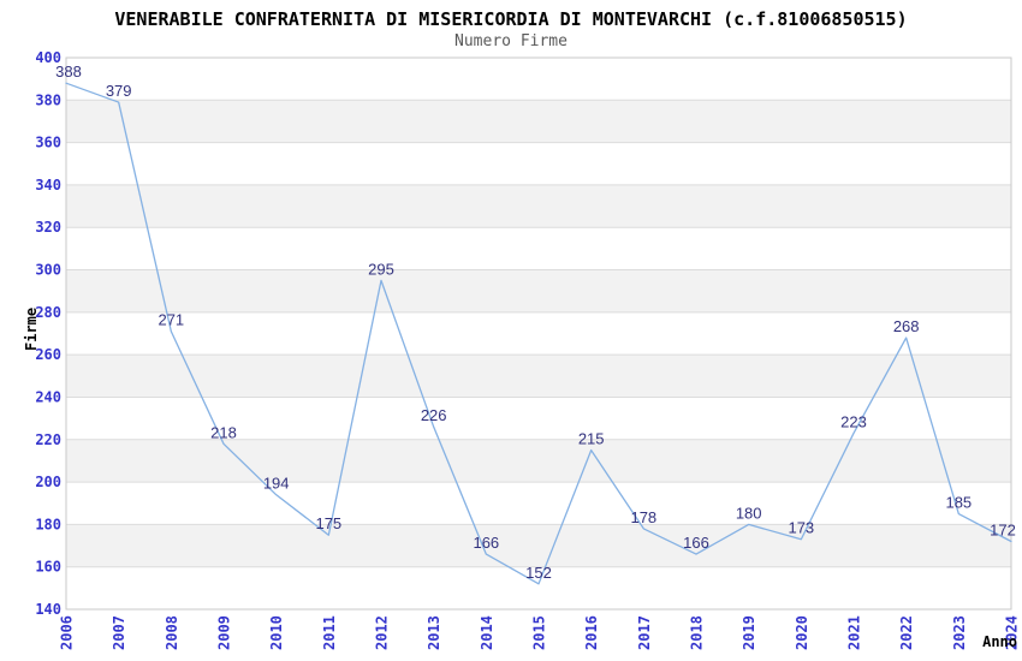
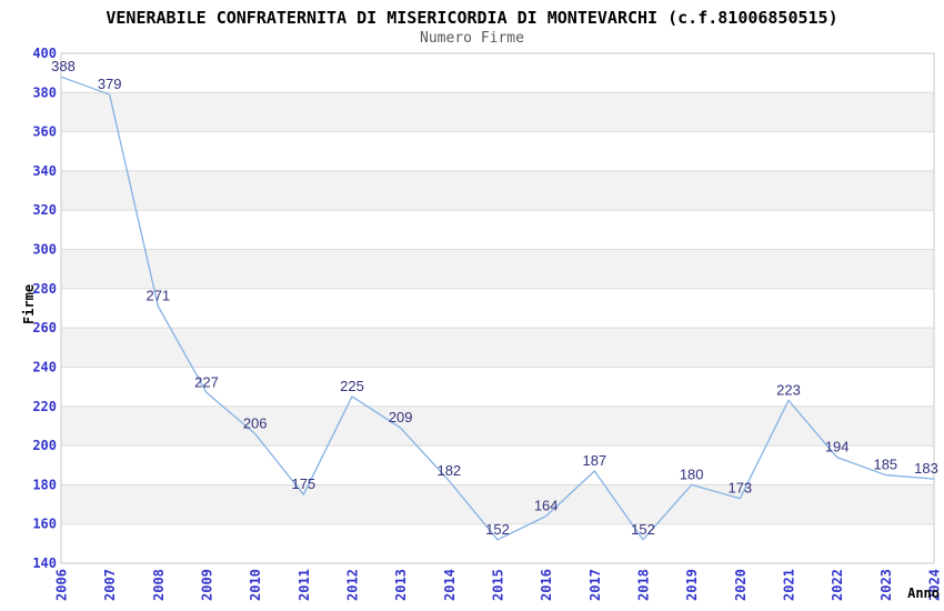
2009: 218 -> 227
2010: 194 -> 206
2012: 295 -> 225
2013: 226 -> 209
2014: 166 -> 182
2016: 215 -> 164
2017: 178 -> 187
2018: 166 -> 152
2022: 268 -> 194
2024: 172 -> 183
